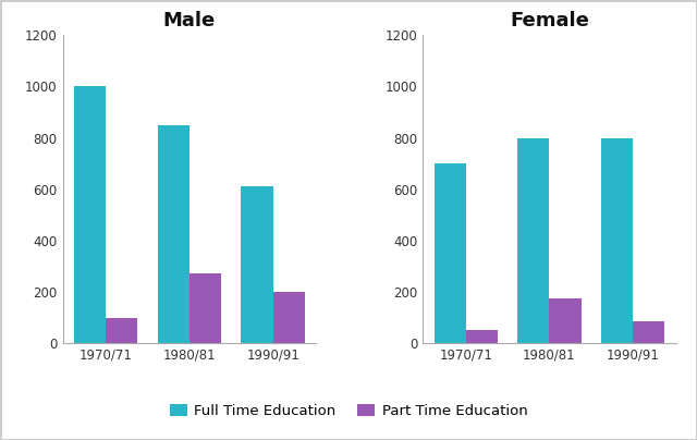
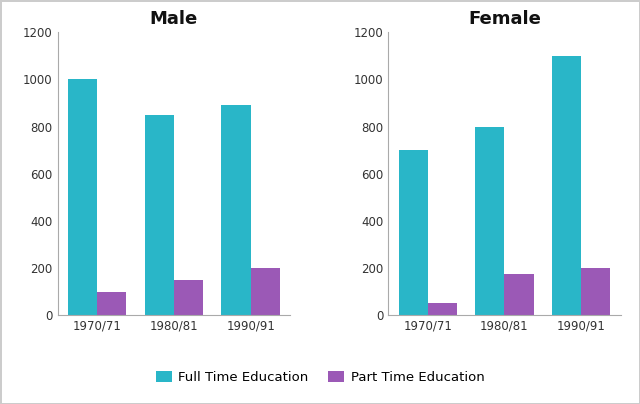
Male/Part Time Education/1980/81: 270 -> 150
Male/Full Time Education/1990/91: 610 -> 890
Female/Full Time Education/1990/91: 800 -> 1100
Female/Part Time Education/1990/91: 85 -> 200
